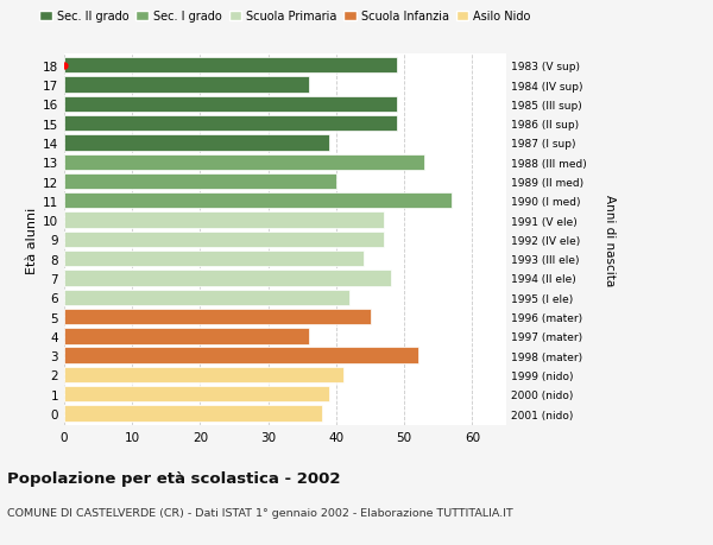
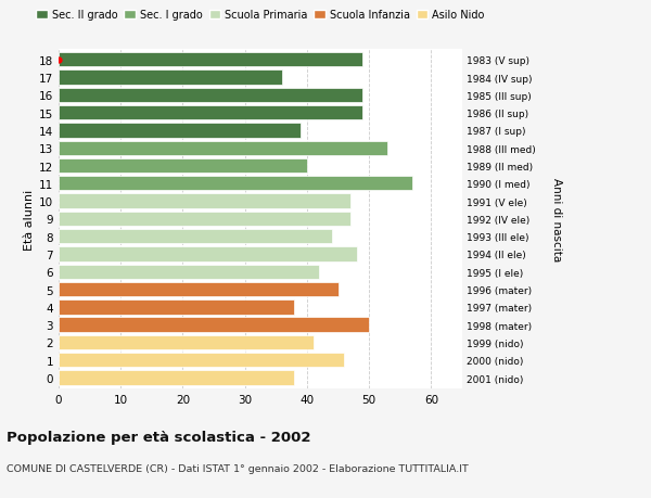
4: 36 -> 38
3: 52 -> 50
1: 39 -> 46
